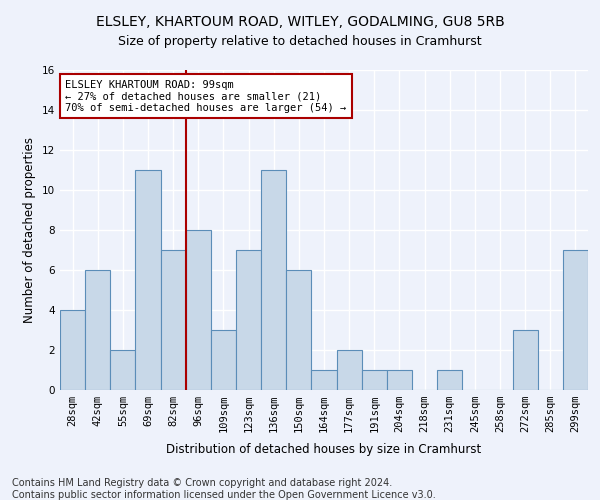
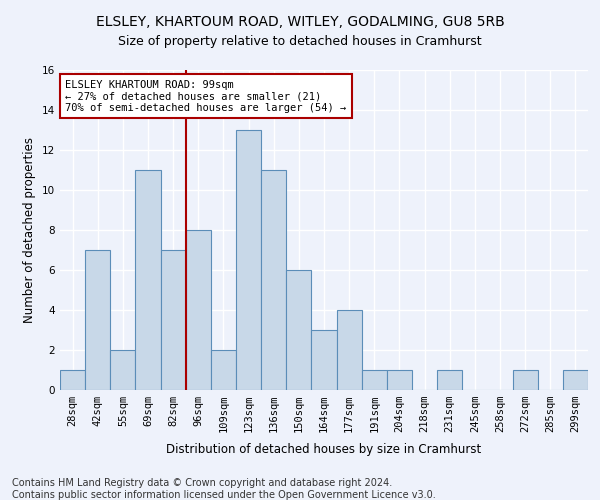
28sqm: 4 -> 1
42sqm: 6 -> 7
109sqm: 3 -> 2
123sqm: 7 -> 13
164sqm: 1 -> 3
177sqm: 2 -> 4
272sqm: 3 -> 1
299sqm: 7 -> 1
